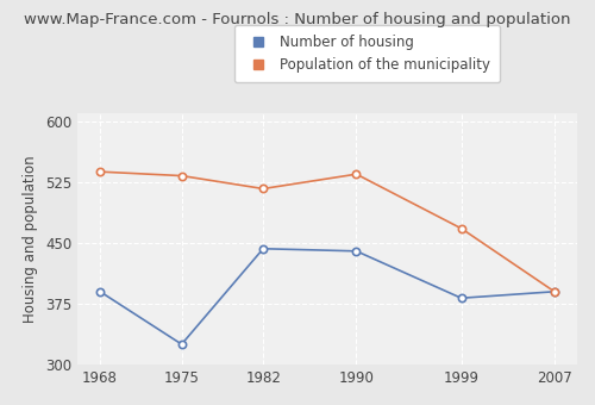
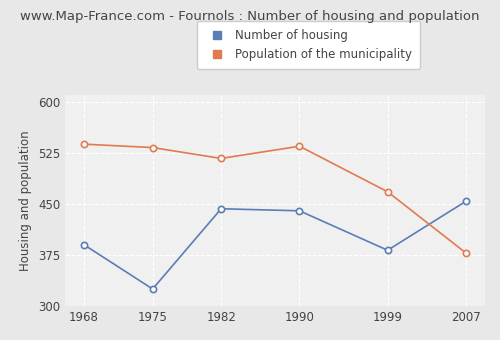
Number of housing/2007: 390 -> 454
Population of the municipality/2007: 390 -> 378
